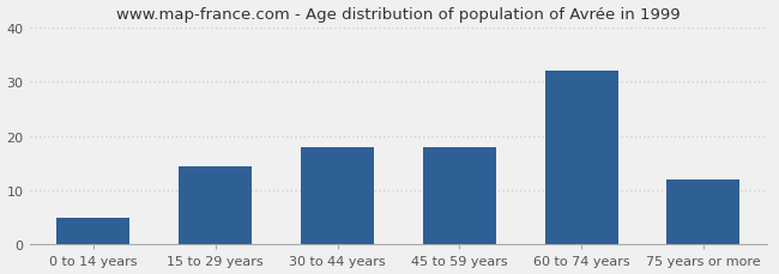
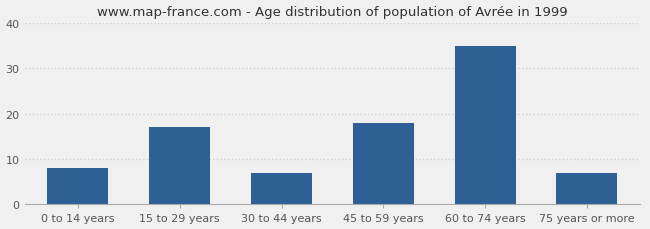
0 to 14 years: 5.0 -> 8.0
15 to 29 years: 14.5 -> 17.0
30 to 44 years: 18.0 -> 7.0
60 to 74 years: 32.0 -> 35.0
75 years or more: 12.0 -> 7.0
